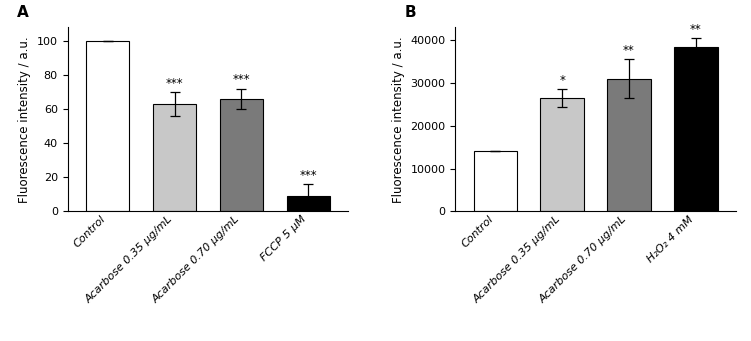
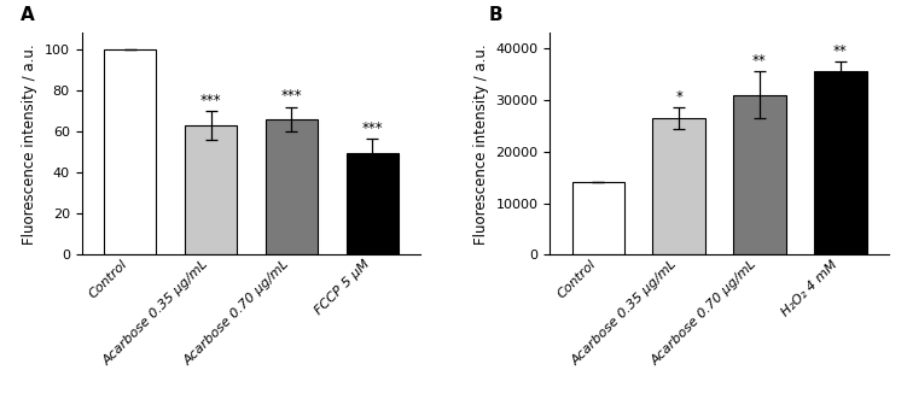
FCCP 5 μM: 9 -> 50
H₂O₂ 4 mM: 38500 -> 35500
